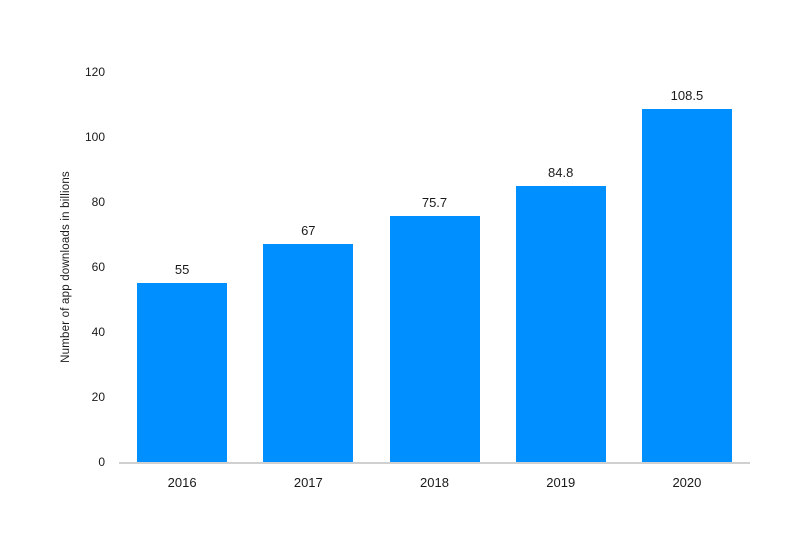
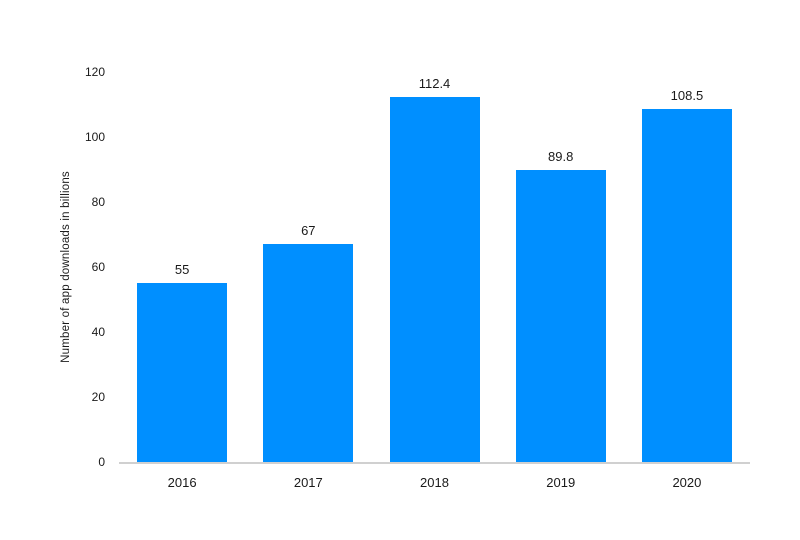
2018: 75.7 -> 112.4
2019: 84.8 -> 89.8
